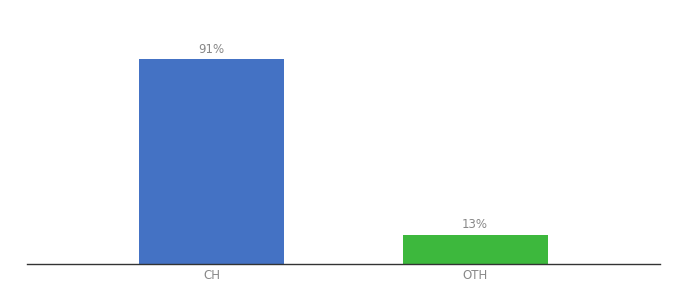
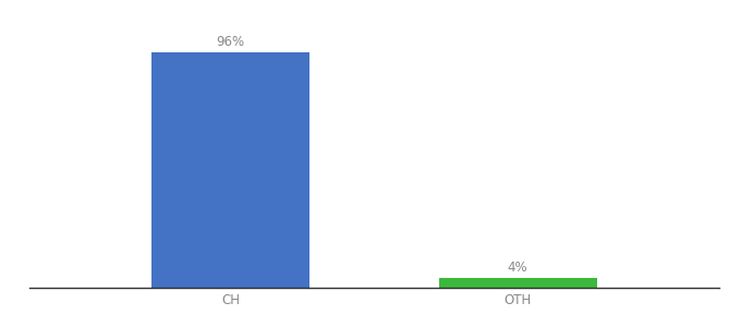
CH: 91% -> 96%
OTH: 13% -> 4%
